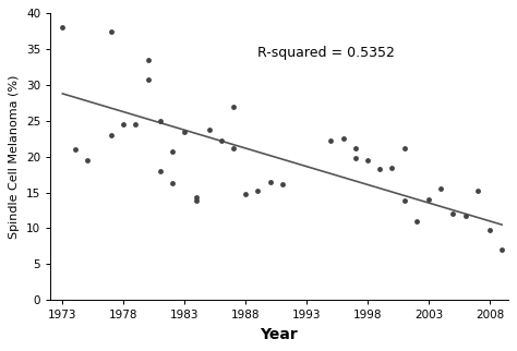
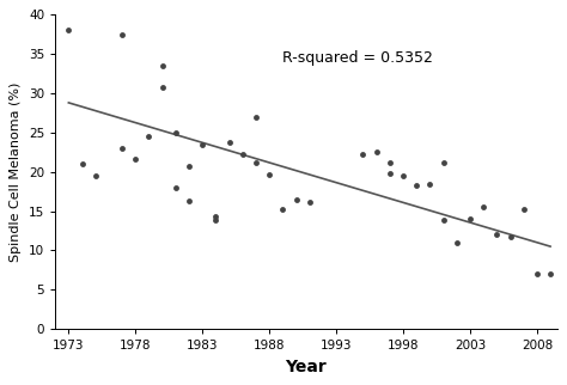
1978: 24.5 -> 21.6
1988: 14.8 -> 19.6
2008: 9.8 -> 7.0
